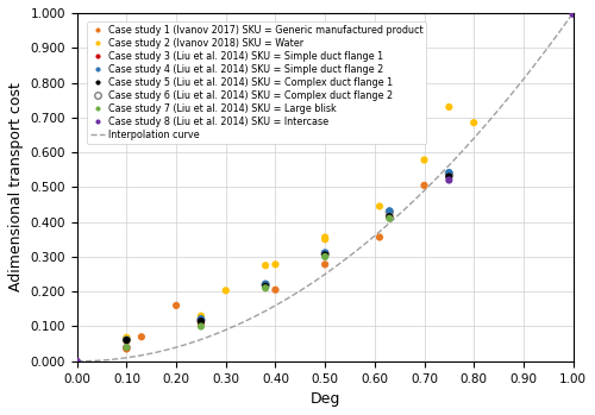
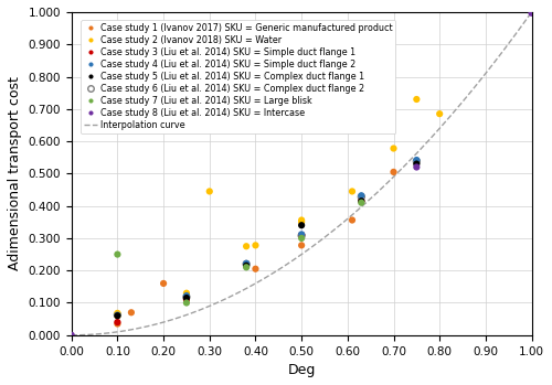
Case study 7 (Liu et al. 2014) SKU = Large blisk/0.10: 0.04 -> 0.25
Case study 2 (Ivanov 2018) SKU = Water/0.30: 0.203 -> 0.445
Case study 5 (Liu et al. 2014) SKU = Complex duct flange 1/0.50: 0.305 -> 0.340
